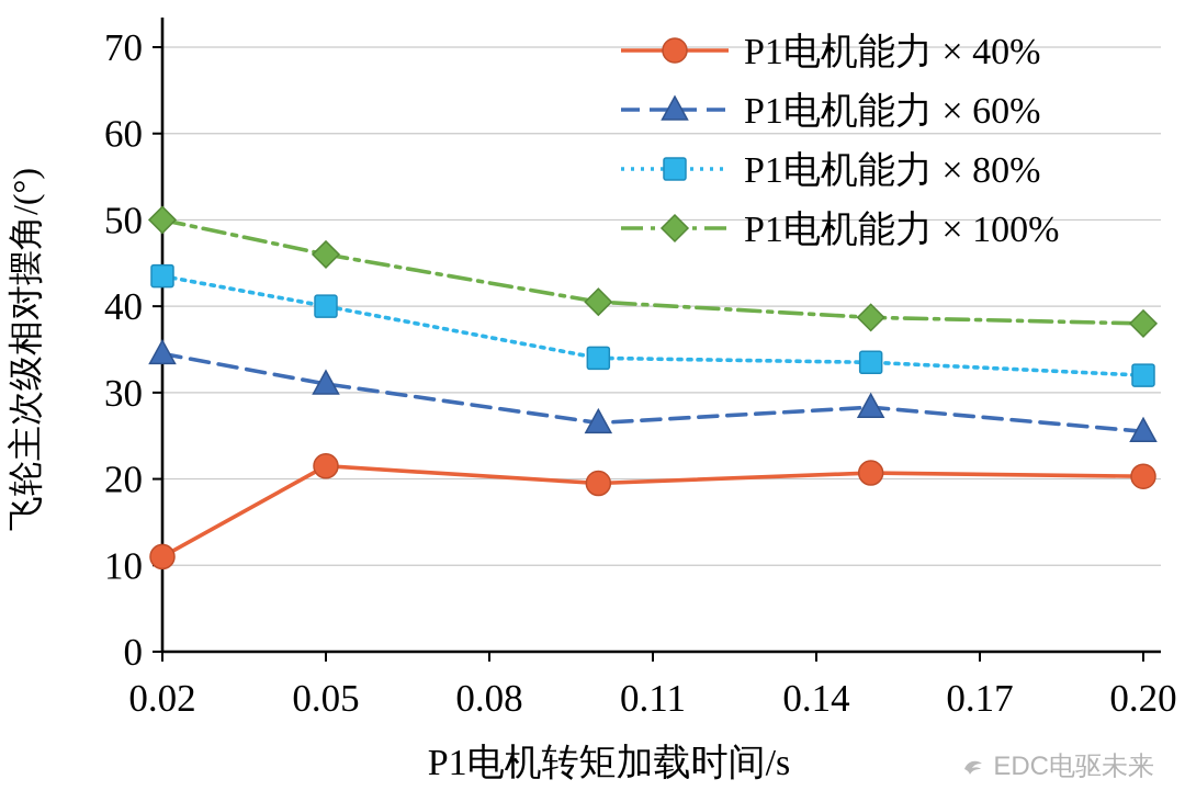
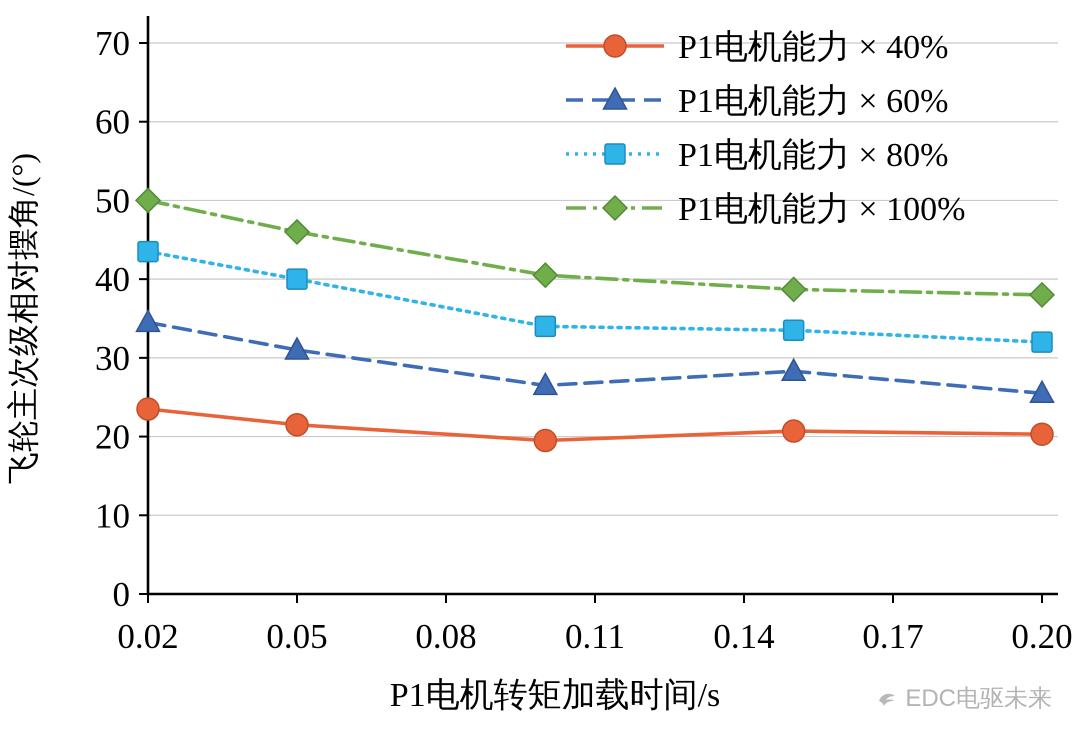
P1电机能力 × 40%/0.02: 11 -> 24
